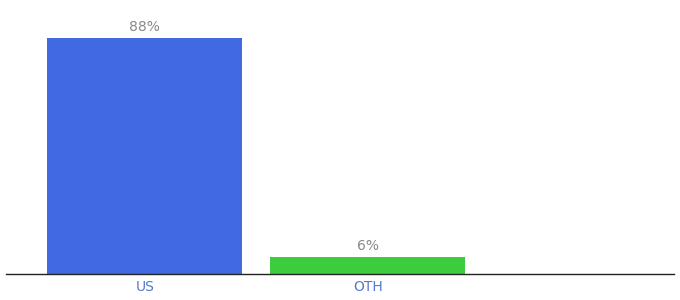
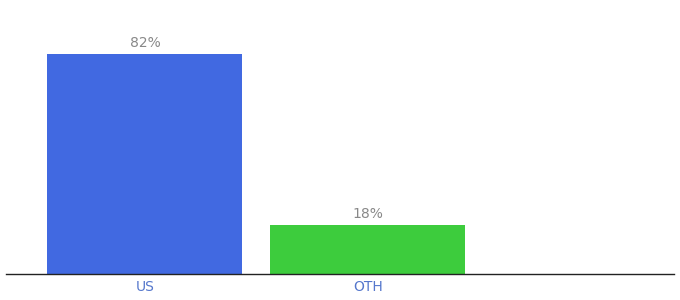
US: 88% -> 82%
OTH: 6% -> 18%
